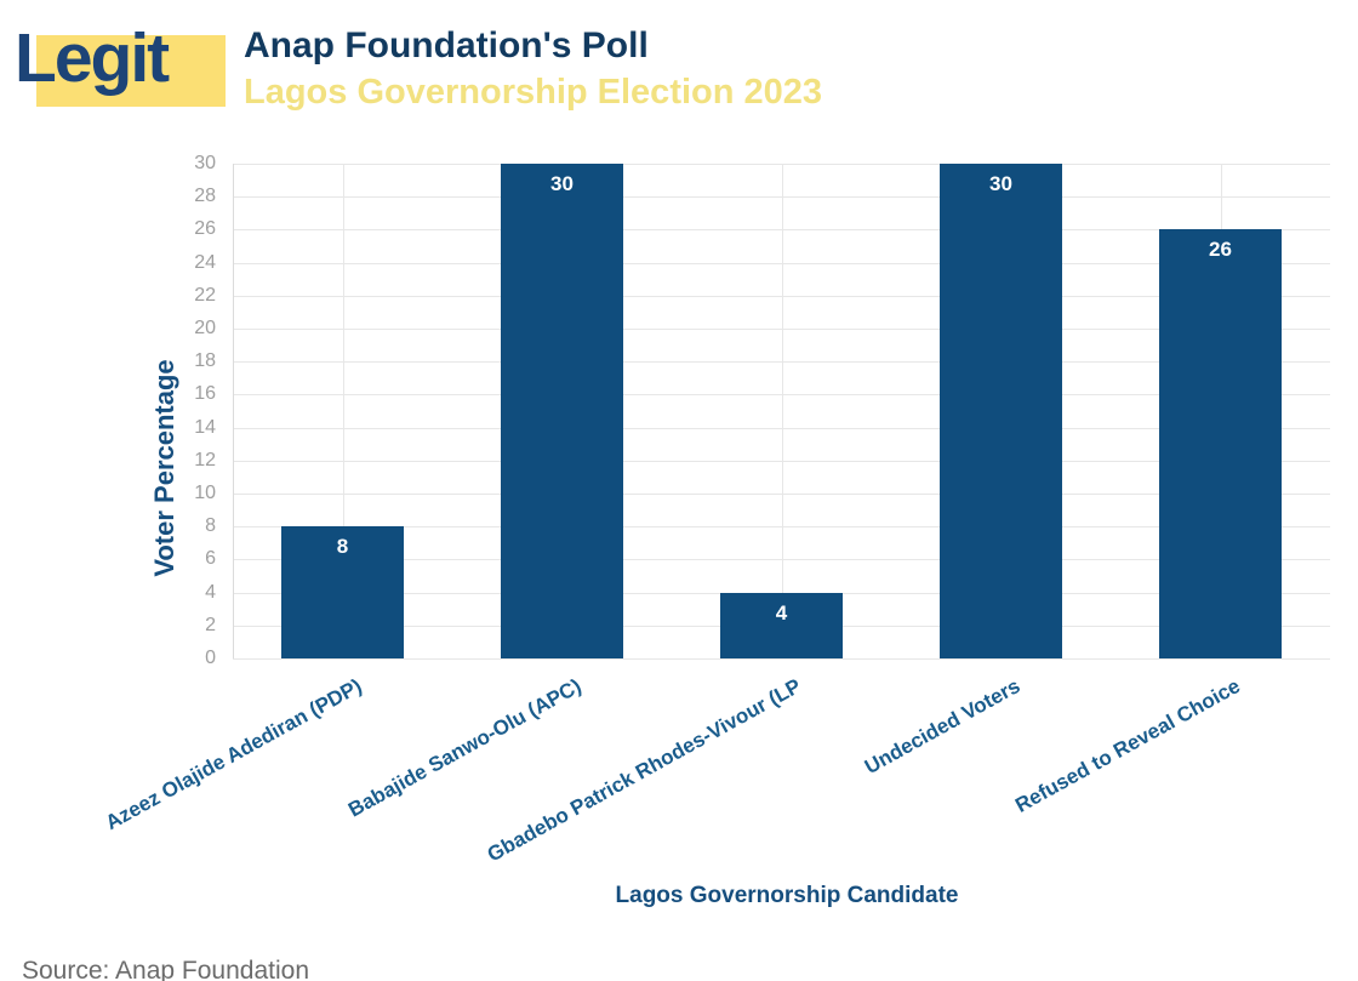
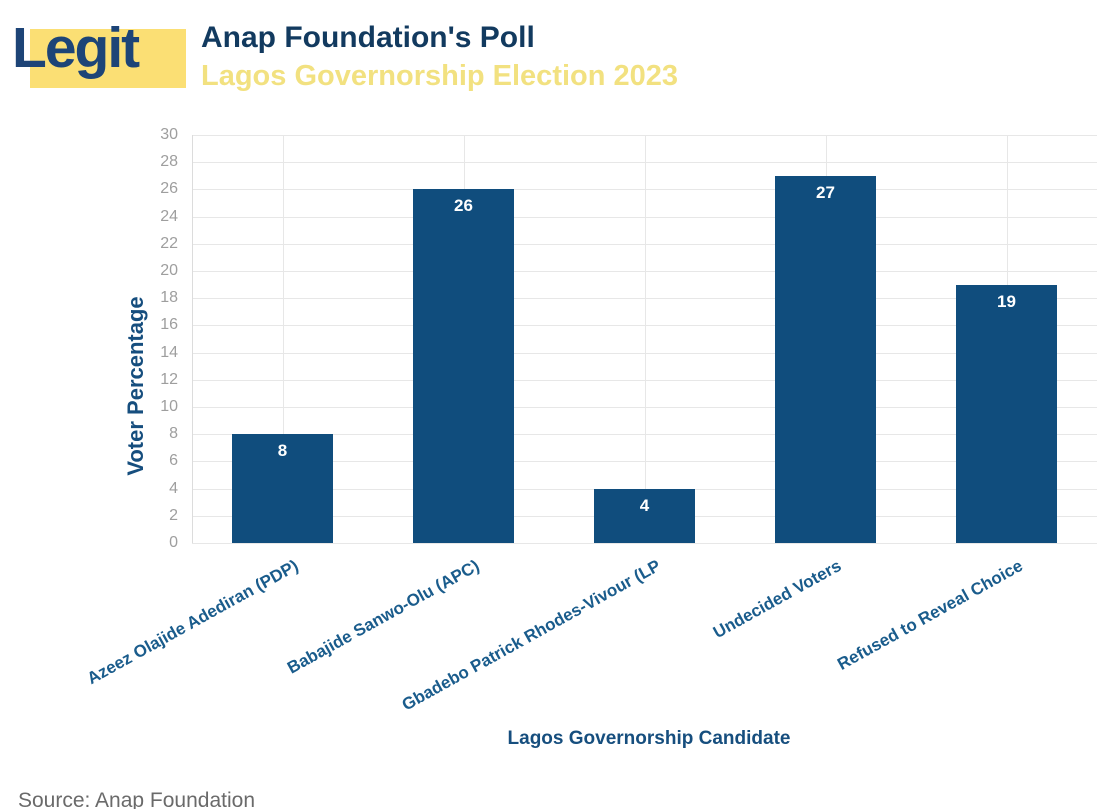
Babajide Sanwo-Olu (APC): 30 -> 26
Undecided Voters: 30 -> 27
Refused to Reveal Choice: 26 -> 19
